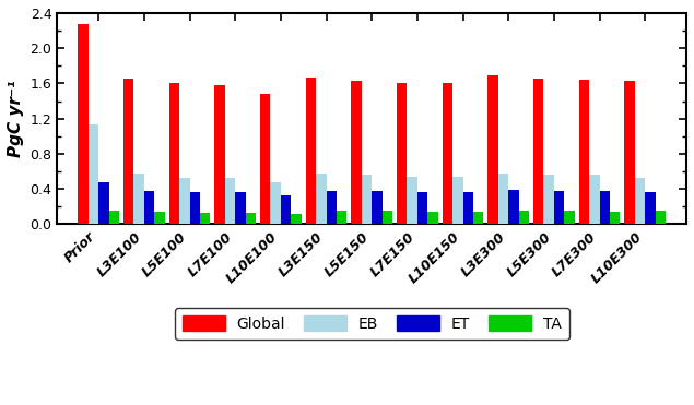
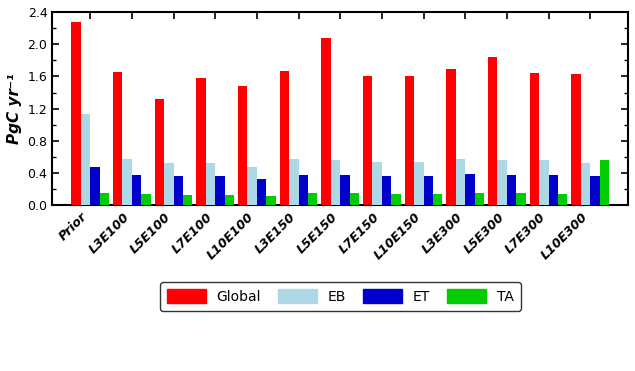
Global/L5E100: 1.61 -> 1.32
Global/L5E150: 1.63 -> 2.08
Global/L5E300: 1.65 -> 1.84
TA/L10E300: 0.15 -> 0.56
